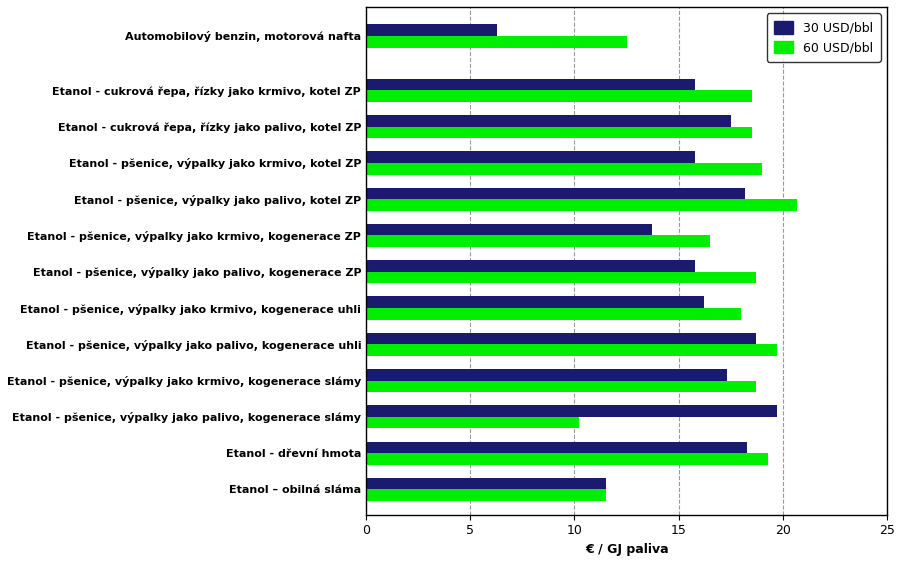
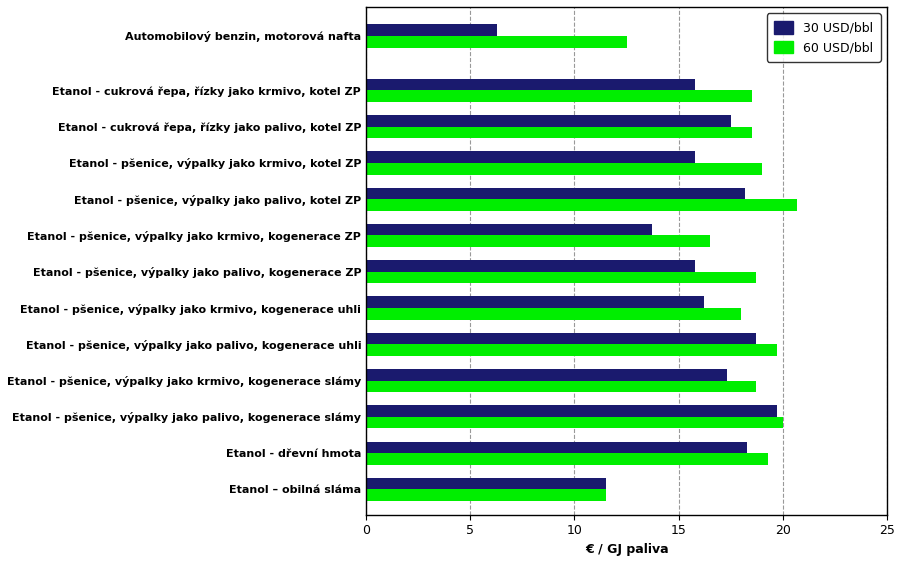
60 USD/bbl/Etanol - pšenice, výpalky jako palivo, kogenerace slámy: 10.2 -> 20.0
